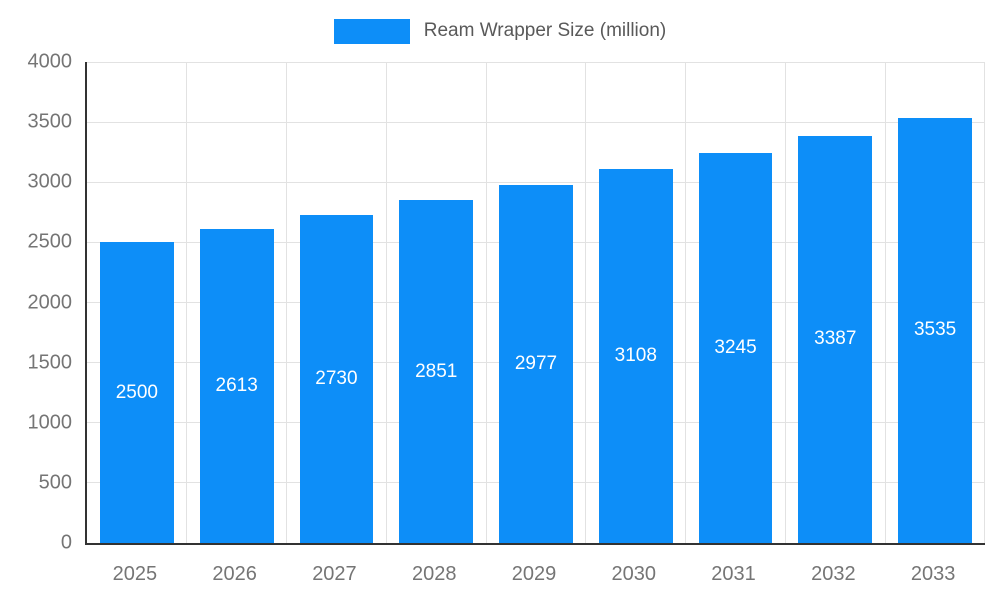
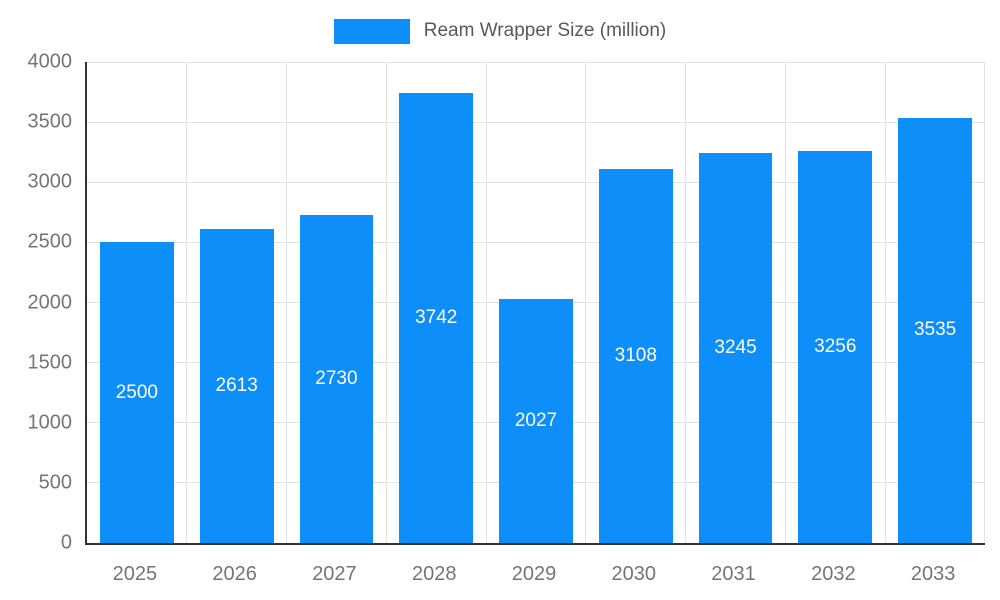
2028: 2851 -> 3742
2029: 2977 -> 2027
2032: 3387 -> 3256
